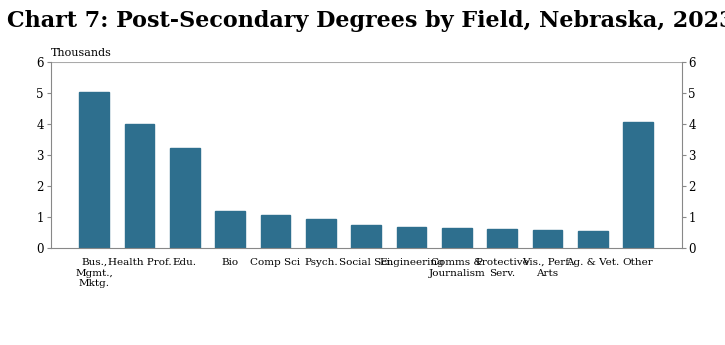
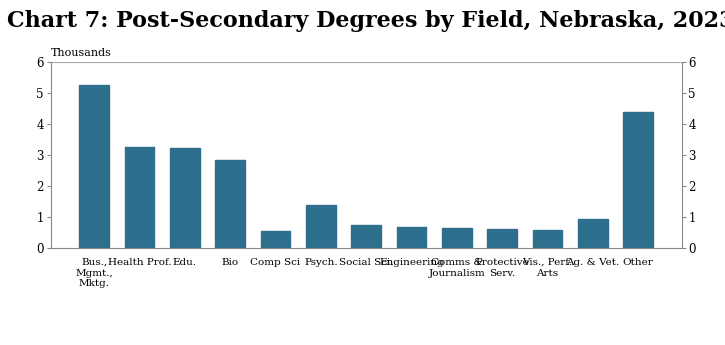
Bus., Mgmt., Mktg.: 5.05 -> 5.25
Health Prof.: 4.02 -> 3.25
Bio: 1.22 -> 2.85
Comp Sci: 1.06 -> 0.55
Psych.: 0.96 -> 1.40
Ag. & Vet.: 0.56 -> 0.95
Other: 4.07 -> 4.40
